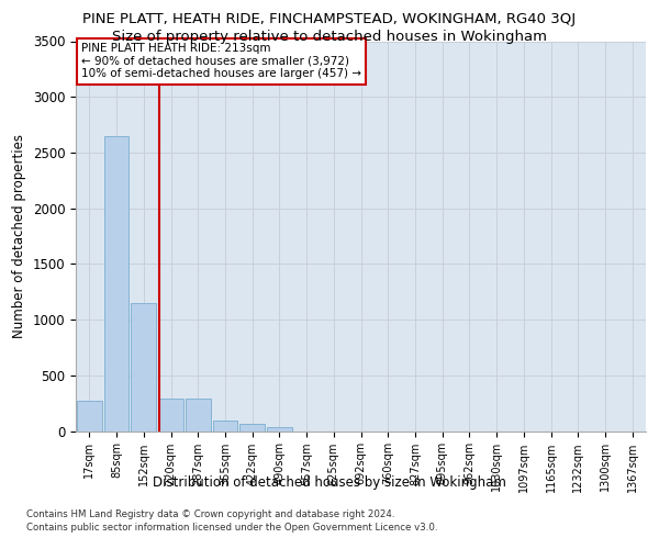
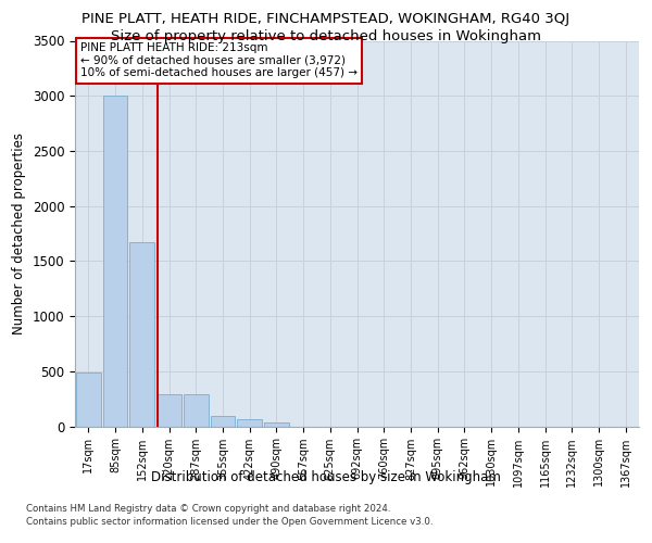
17sqm: 270 -> 490
85sqm: 2650 -> 3000
152sqm: 1150 -> 1670
